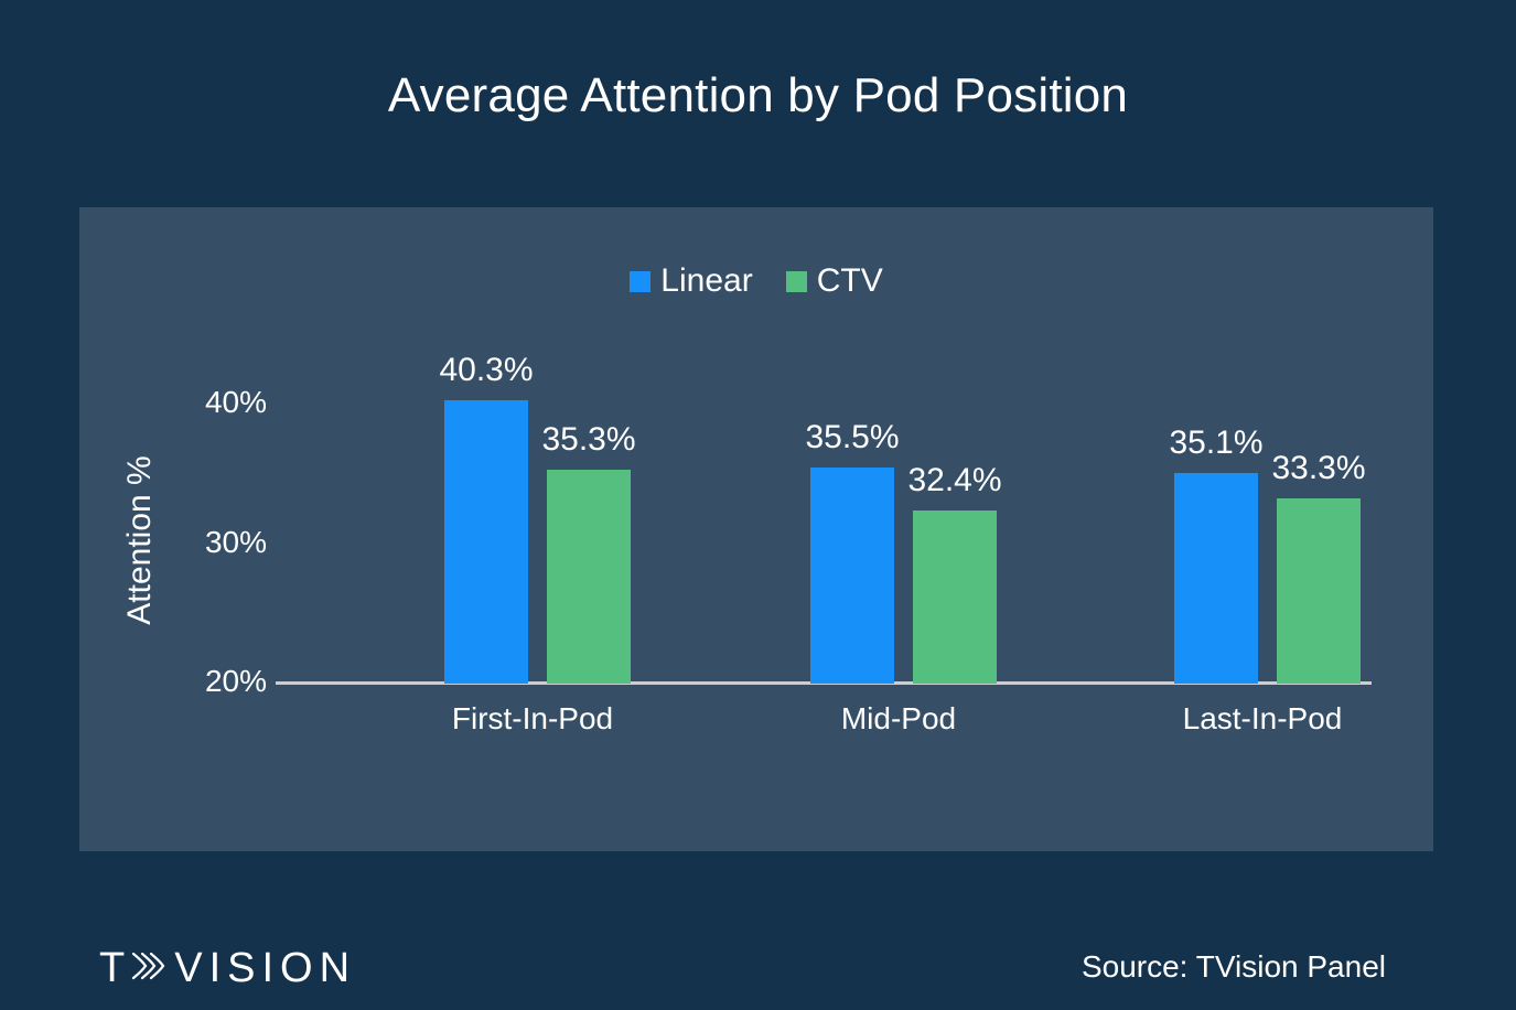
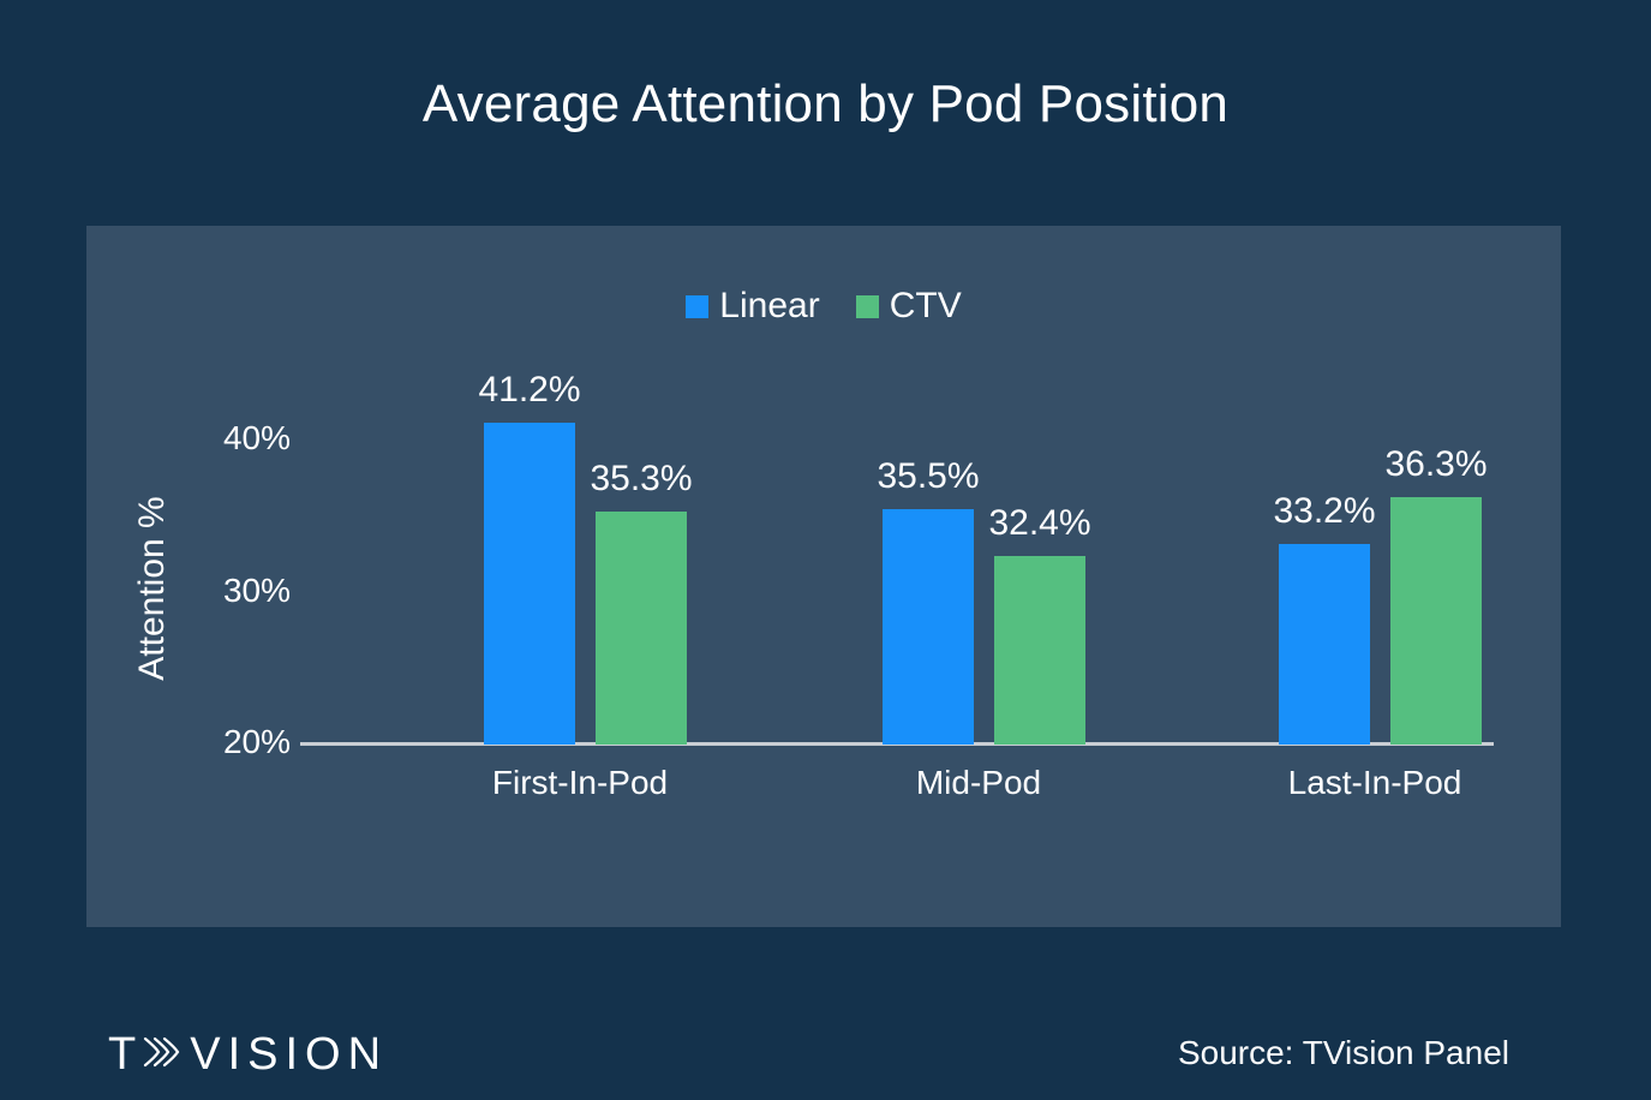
Linear/First-In-Pod: 40.3% -> 41.2%
Linear/Last-In-Pod: 35.1% -> 33.2%
CTV/Last-In-Pod: 33.3% -> 36.3%
